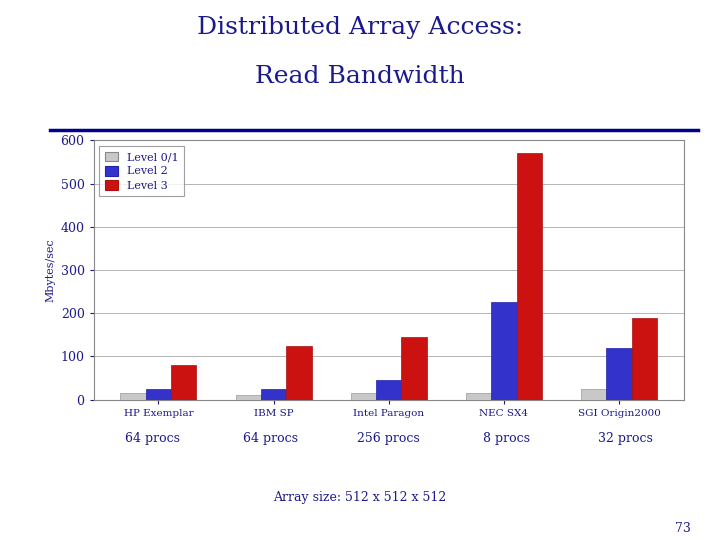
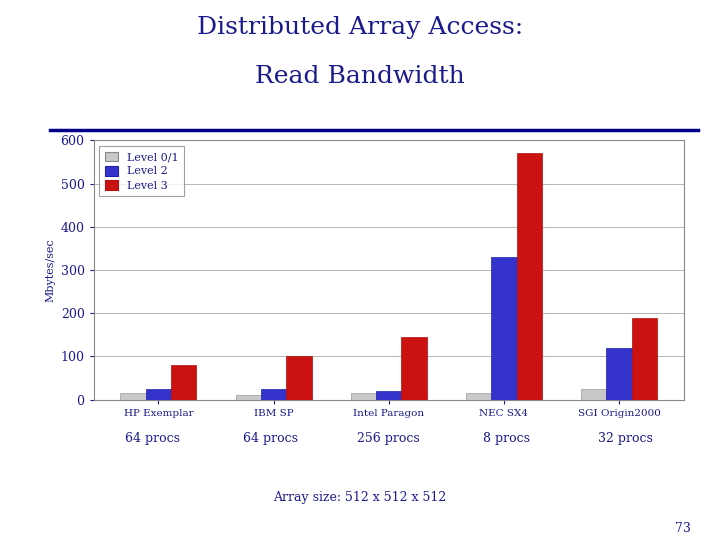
Level 3/IBM SP: 125 -> 100
Level 2/Intel Paragon: 45 -> 20
Level 2/NEC SX4: 225 -> 330
